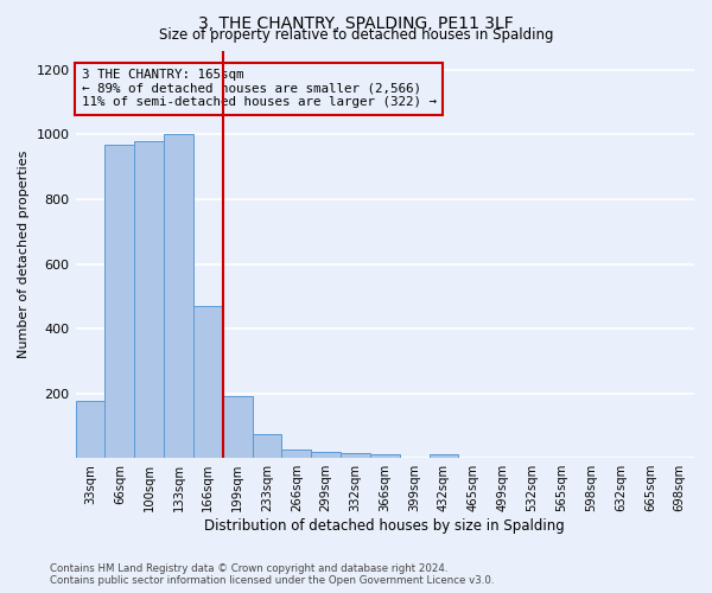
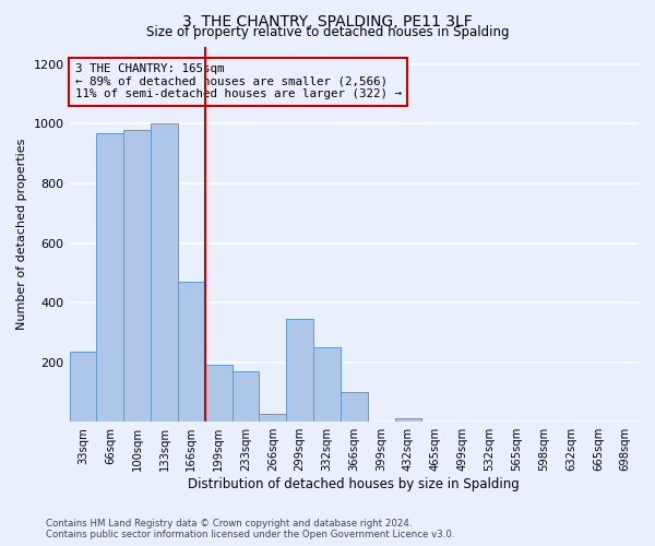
33sqm: 175 -> 235
233sqm: 75 -> 170
299sqm: 18 -> 345
332sqm: 15 -> 250
366sqm: 12 -> 100
